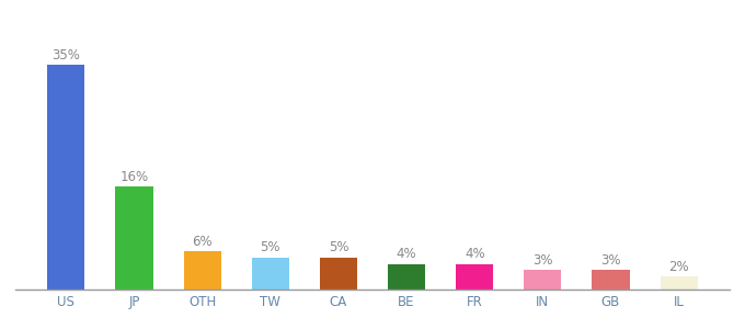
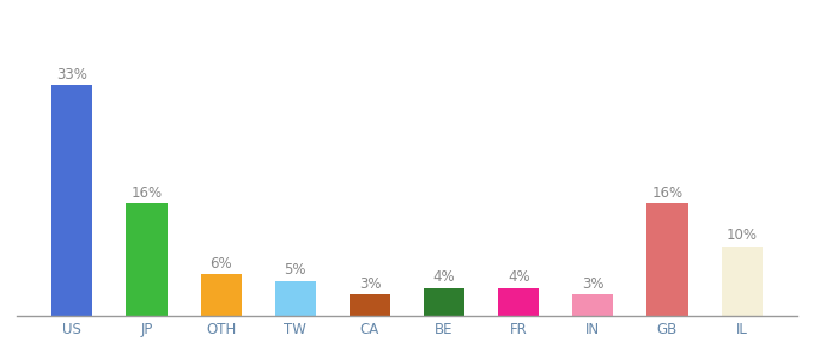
US: 35% -> 33%
CA: 5% -> 3%
GB: 3% -> 16%
IL: 2% -> 10%
